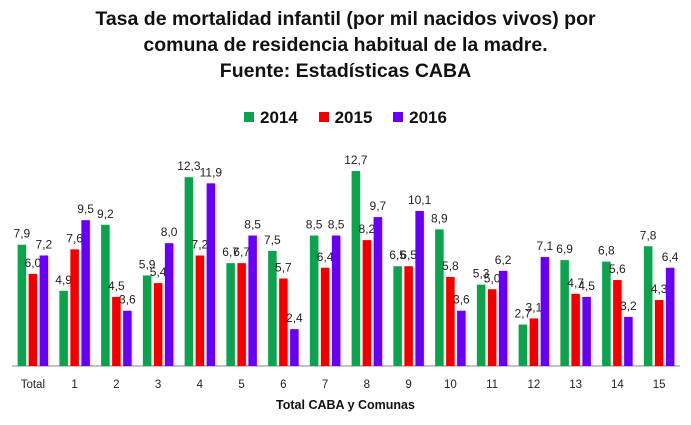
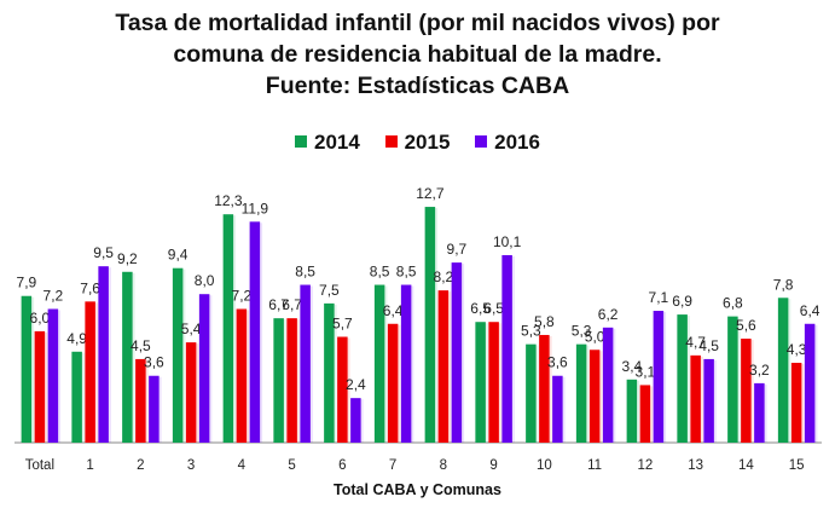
2014/3: 5,9 -> 9,4
2014/10: 8,9 -> 5,3
2014/12: 2,7 -> 3,4
